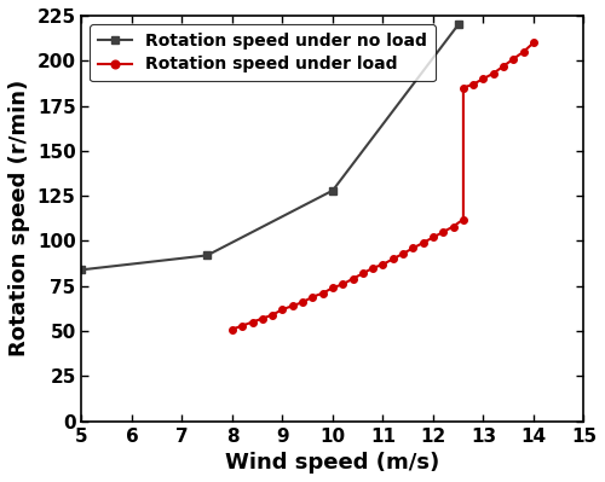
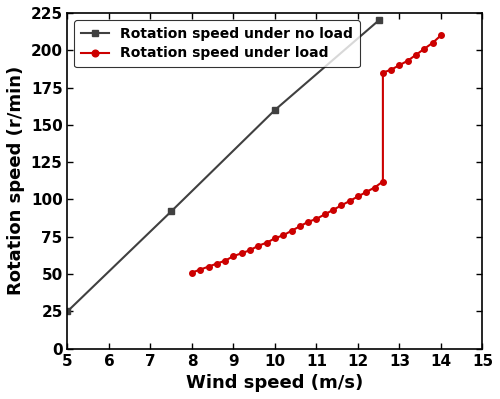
Rotation speed under no load/5: 84 -> 25
Rotation speed under no load/10: 128 -> 160
